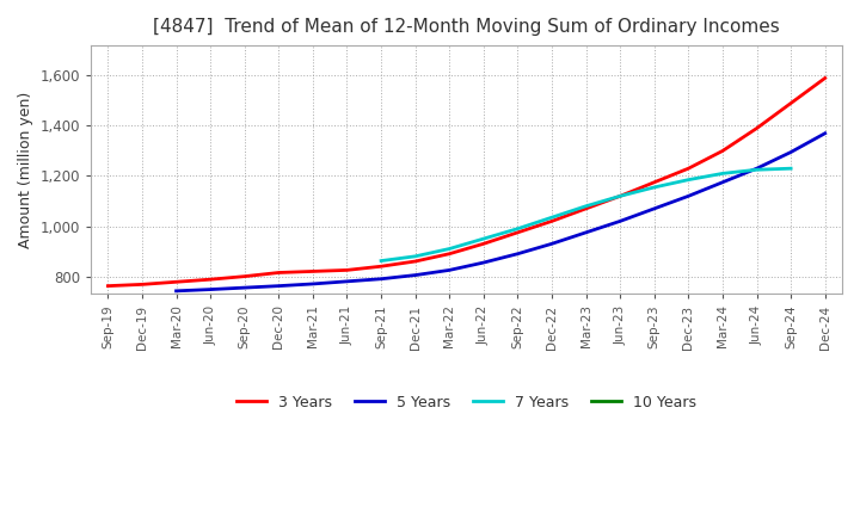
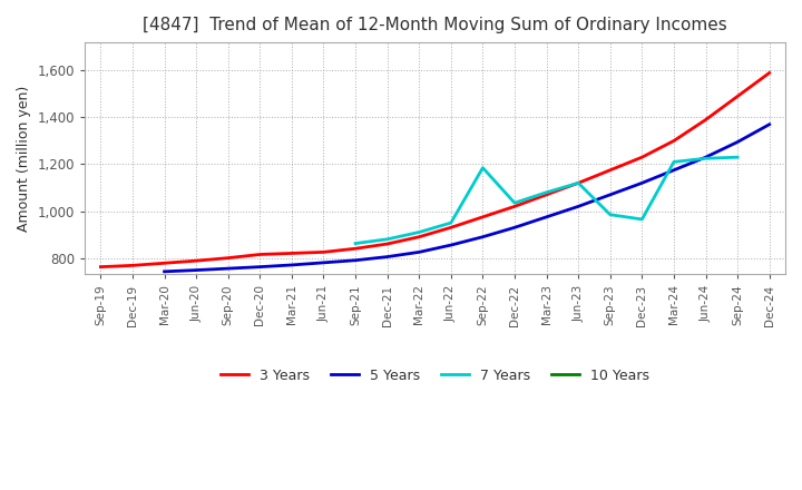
7 Years/Sep-22: 990 -> 1,185
7 Years/Sep-23: 1,155 -> 985
7 Years/Dec-23: 1,185 -> 965
